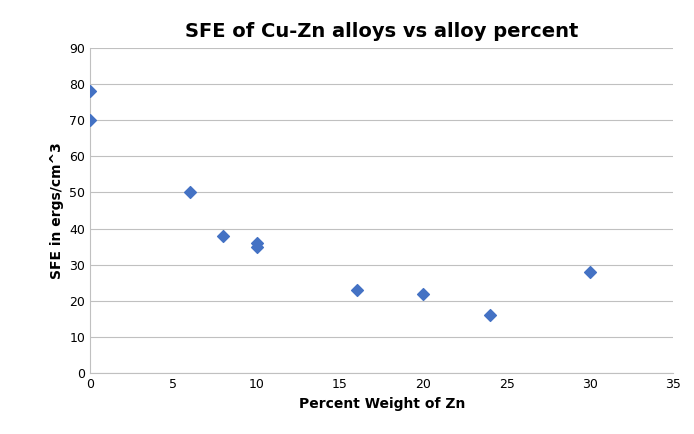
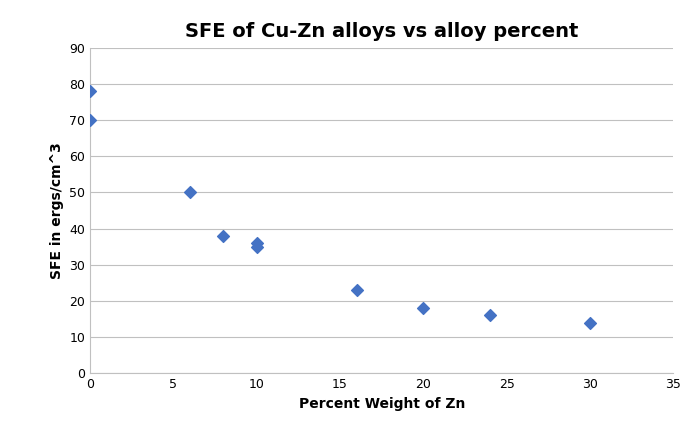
20: 22 -> 18
30: 28 -> 14
